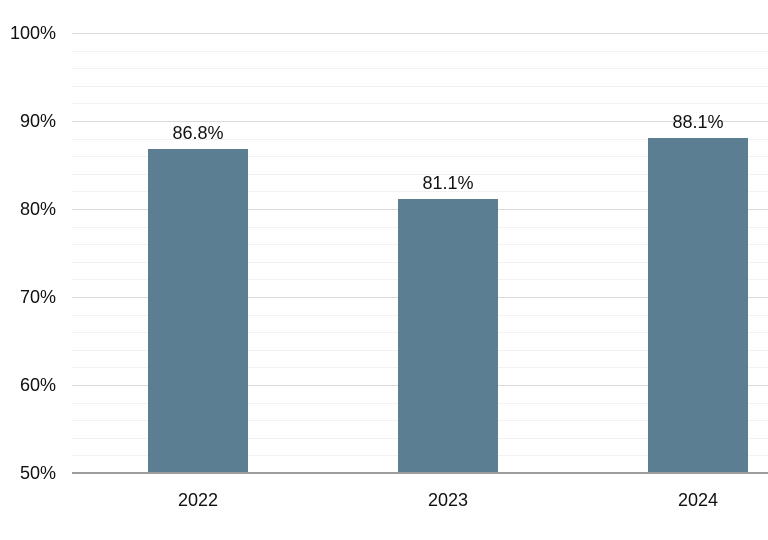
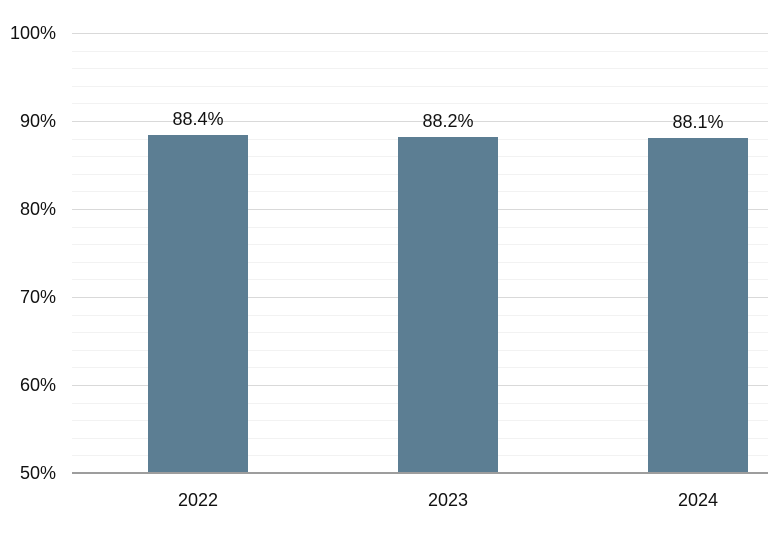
2022: 86.8% -> 88.4%
2023: 81.1% -> 88.2%
